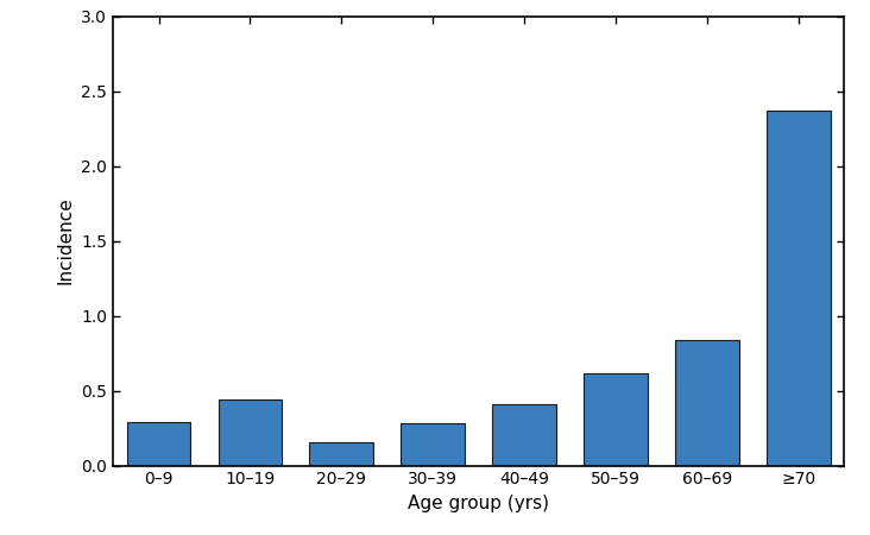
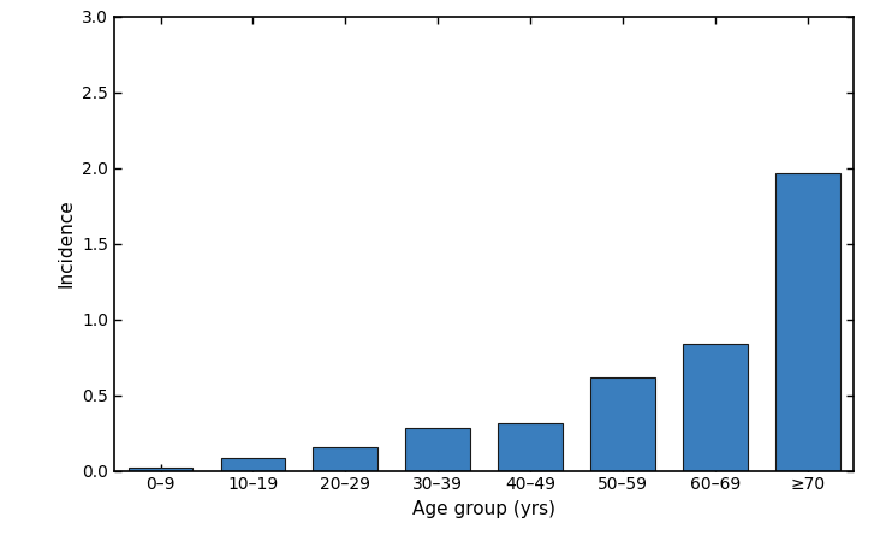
0–9: 0.29 -> 0.02
10–19: 0.44 -> 0.08
40–49: 0.41 -> 0.31
≥70: 2.37 -> 1.96
